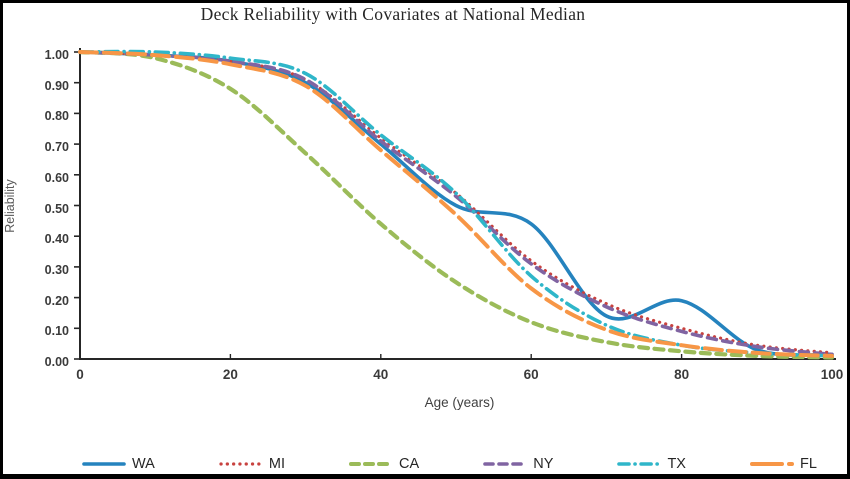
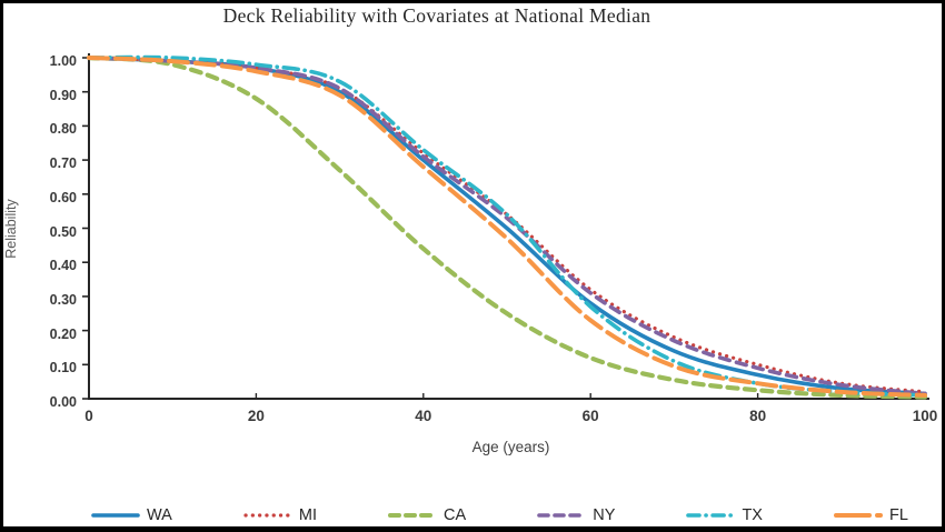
WA/60: 0.44 -> 0.28
WA/80: 0.19 -> 0.07
